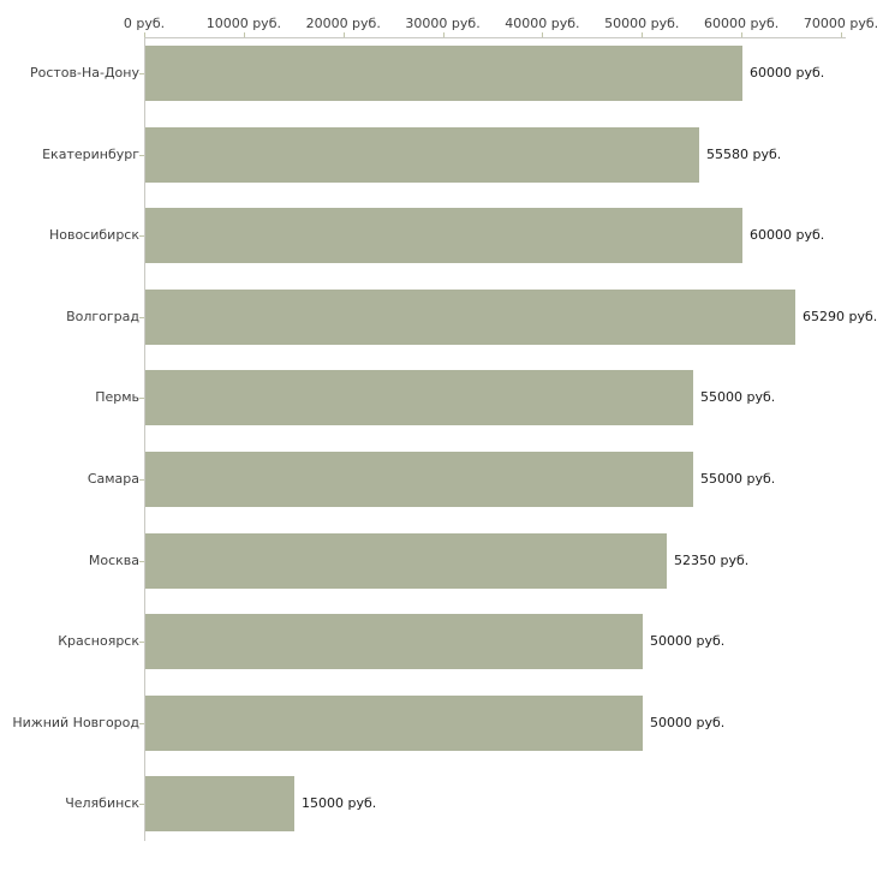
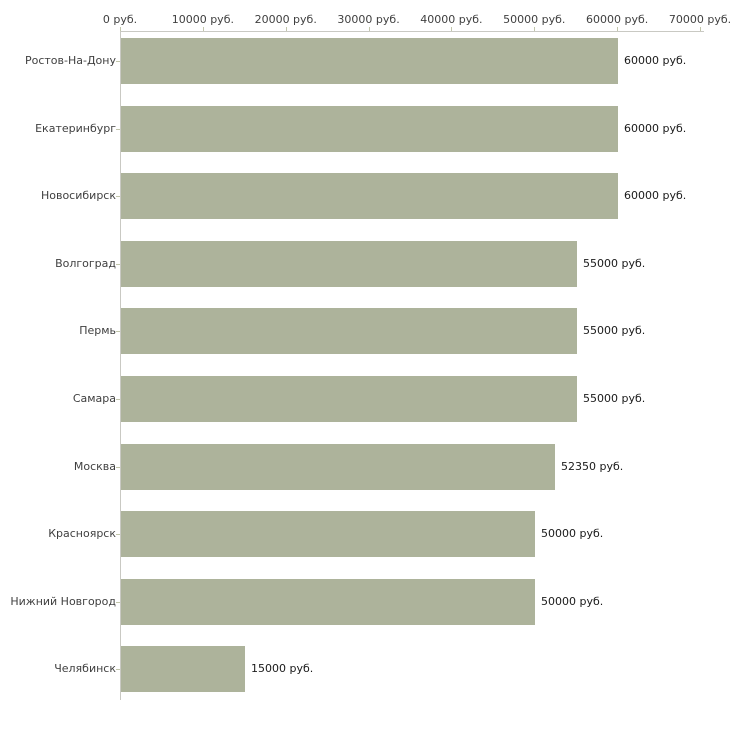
Екатеринбург: 55580 -> 60000
Волгоград: 65290 -> 55000
